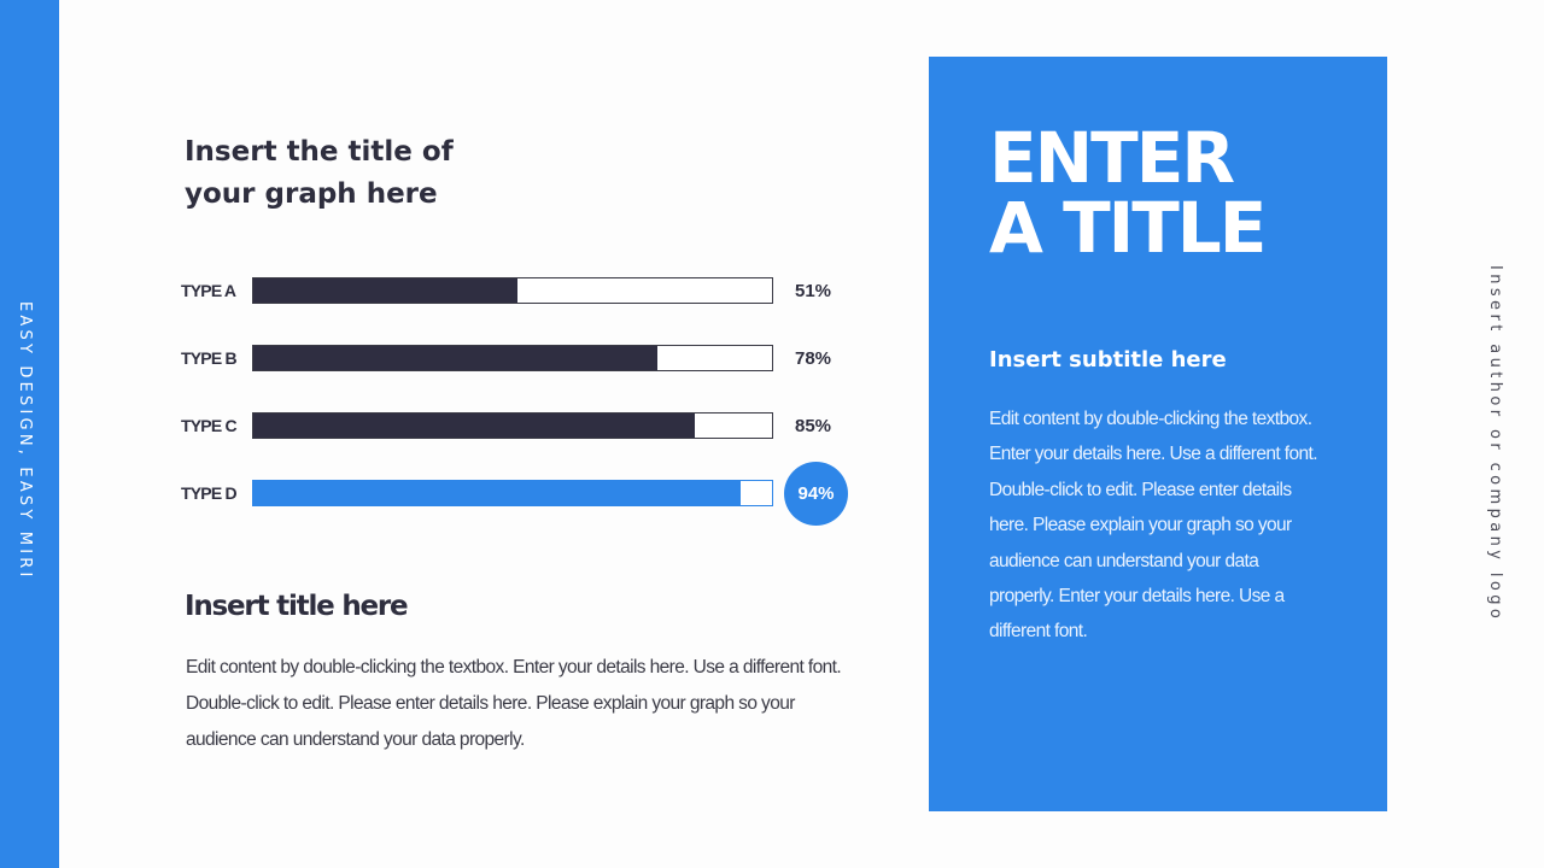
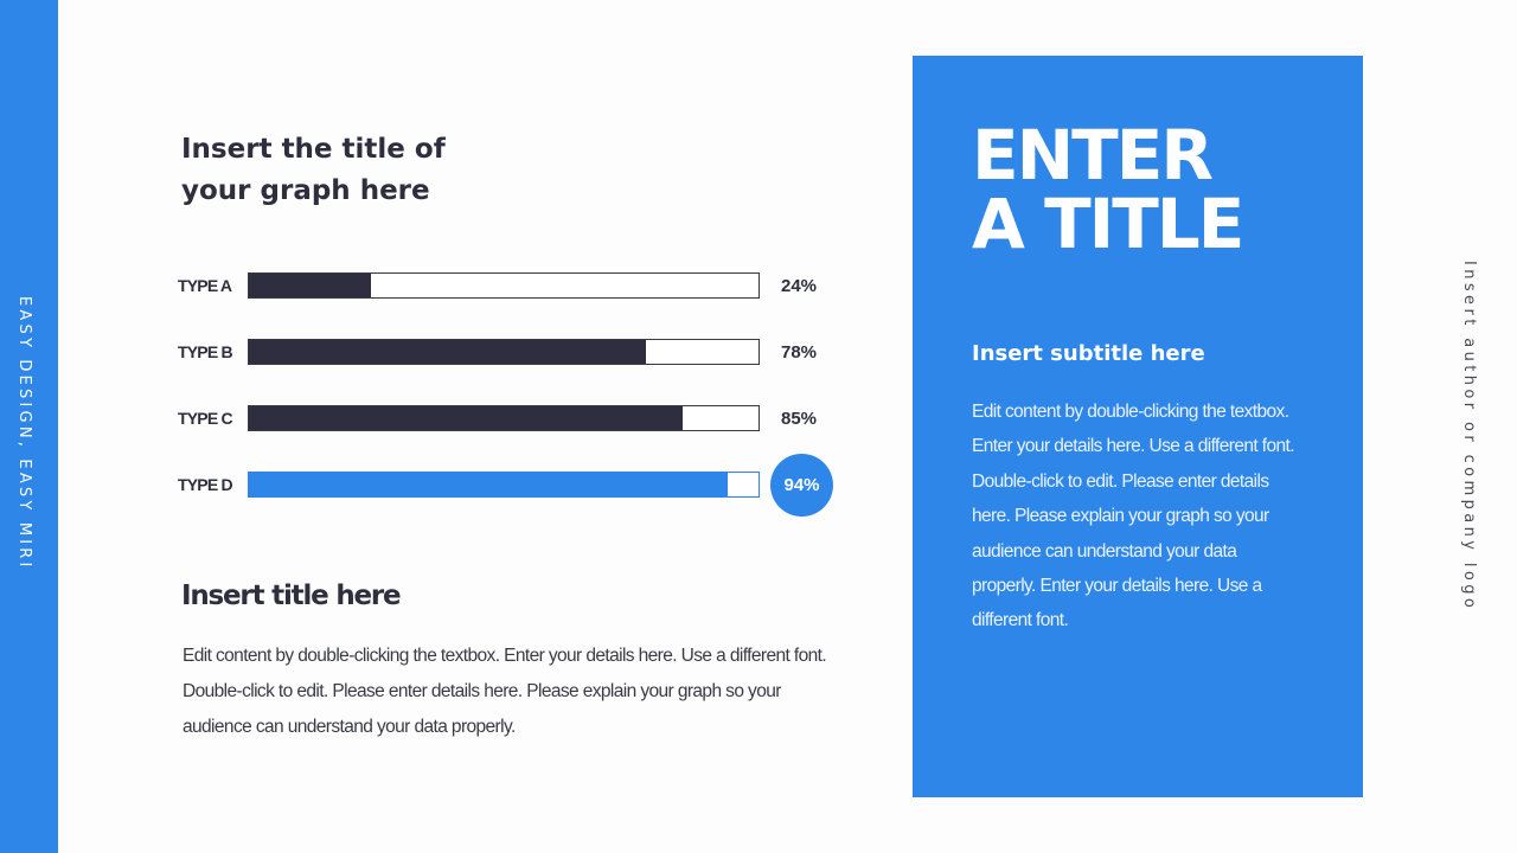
TYPE A: 51% -> 24%
